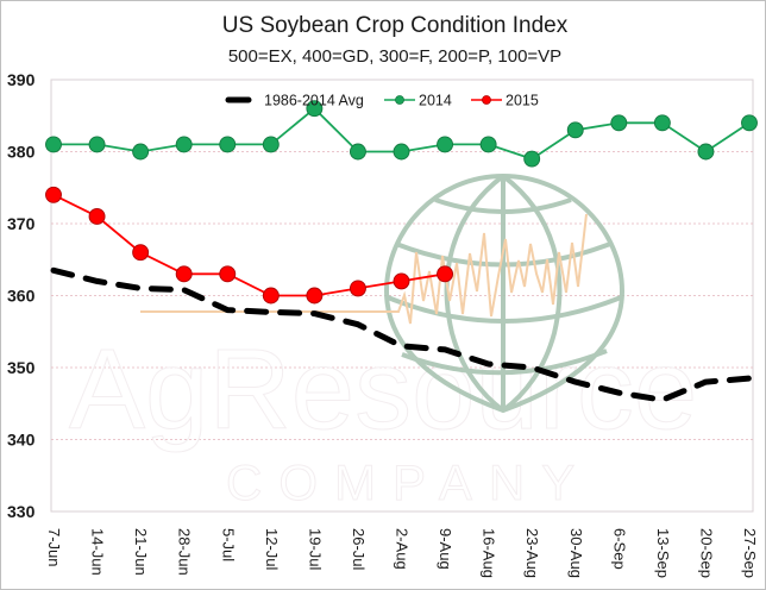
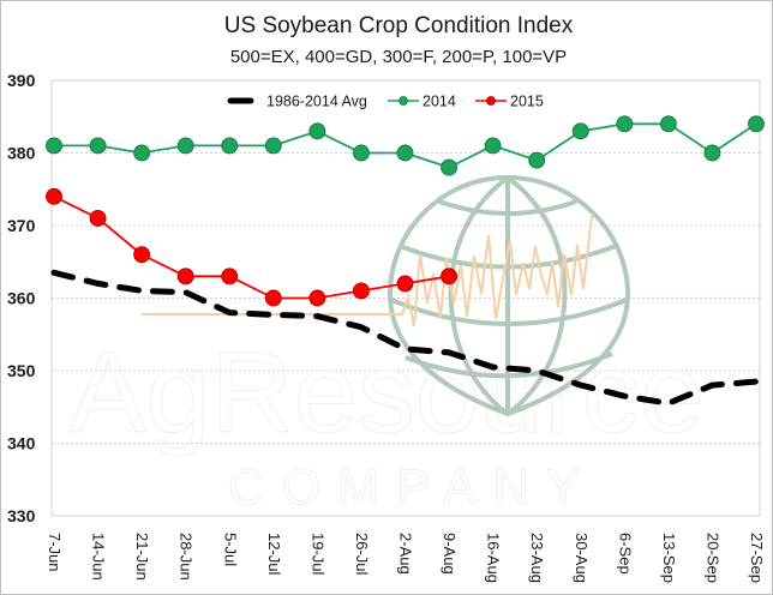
2014/19-Jul: 386 -> 383
2014/9-Aug: 381 -> 378
